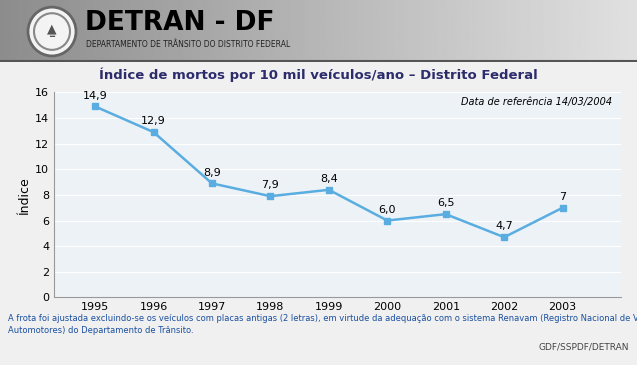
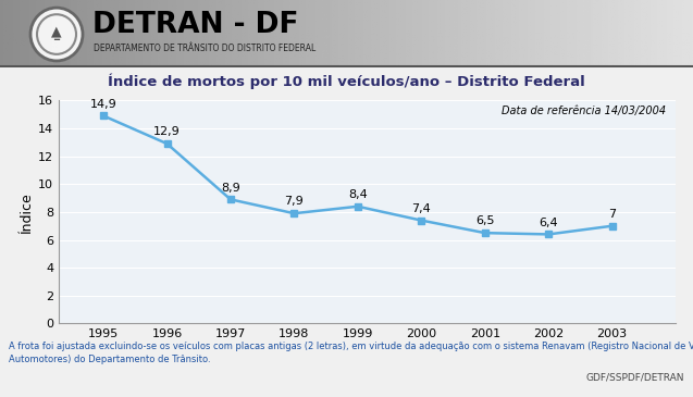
2000: 6,0 -> 7,4
2002: 4,7 -> 6,4
